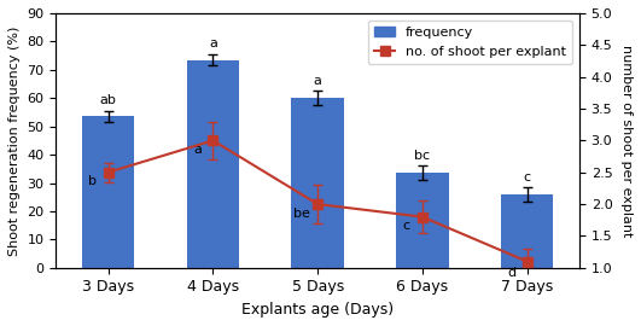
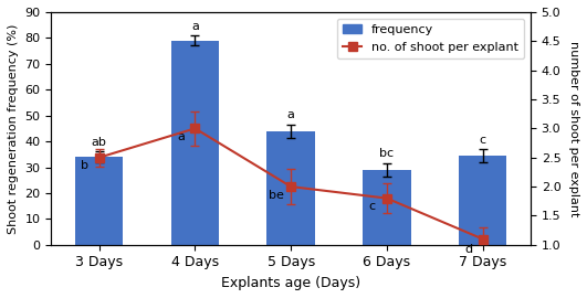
frequency/3 Days: 53.5 -> 34.0
frequency/4 Days: 73.5 -> 79.0
frequency/5 Days: 60.0 -> 44.0
frequency/6 Days: 33.5 -> 29.0
frequency/7 Days: 26.0 -> 34.5
